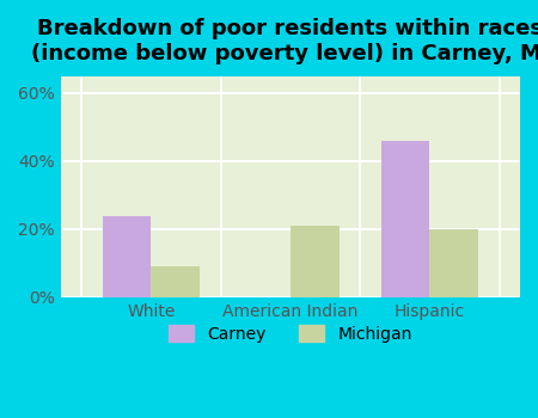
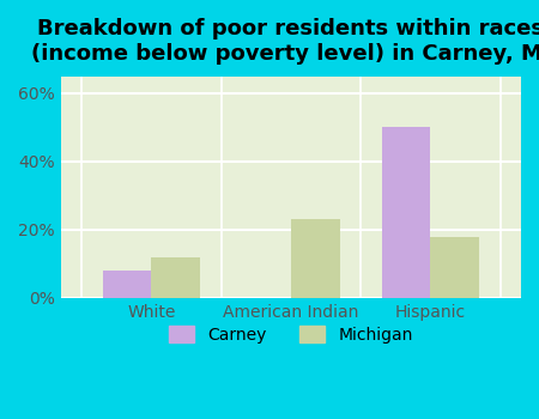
Carney/White: 24% -> 8%
Michigan/White: 9% -> 12%
Michigan/American Indian: 21% -> 23%
Carney/Hispanic: 46% -> 50%
Michigan/Hispanic: 20% -> 18%
